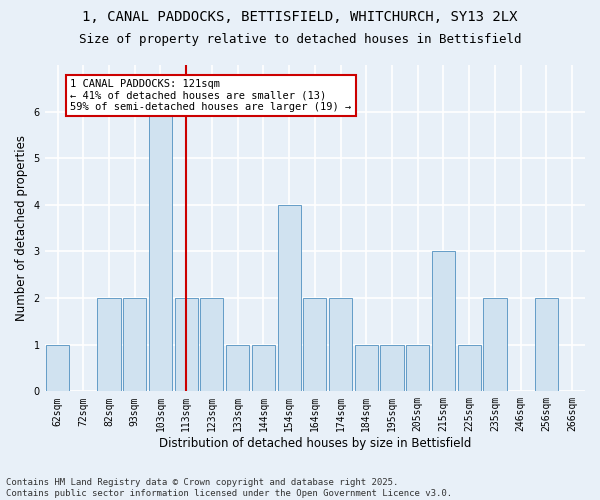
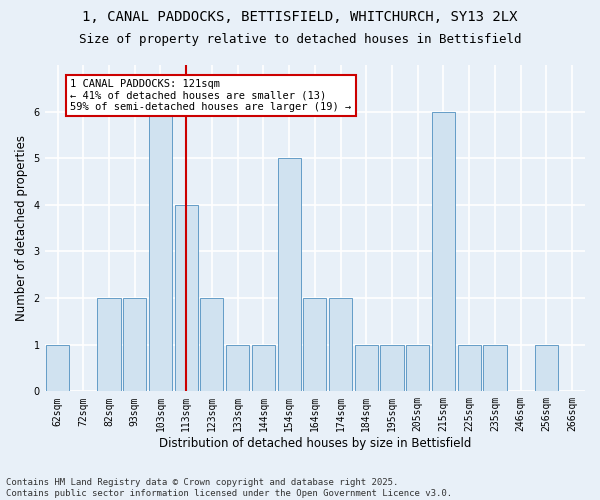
113sqm: 2 -> 4
154sqm: 4 -> 5
215sqm: 3 -> 6
235sqm: 2 -> 1
256sqm: 2 -> 1
